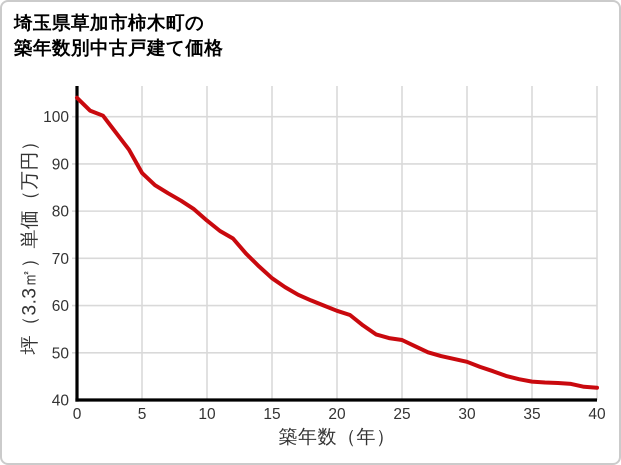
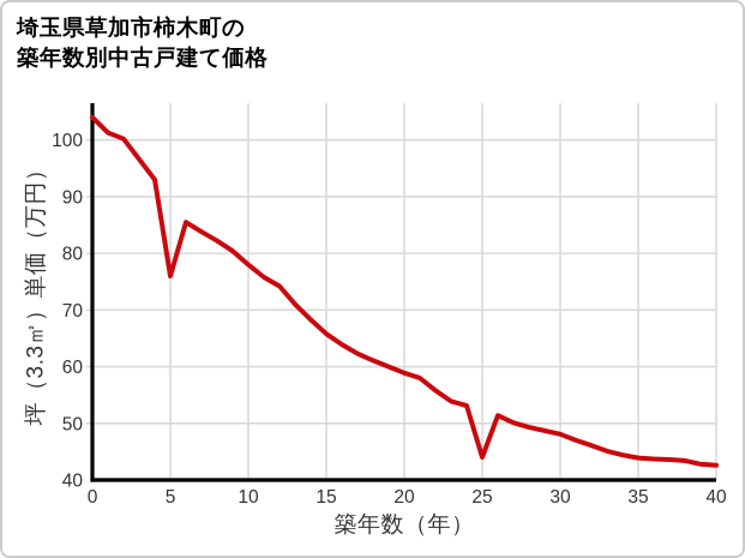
5: 88 -> 76
25: 53 -> 44
